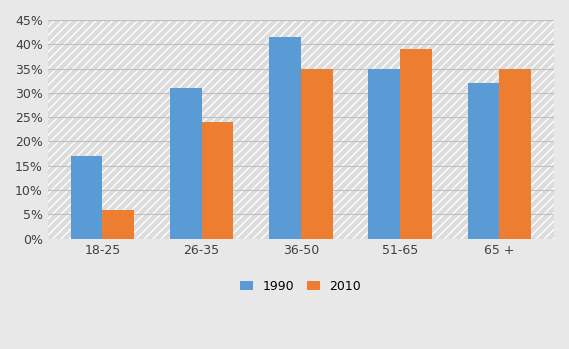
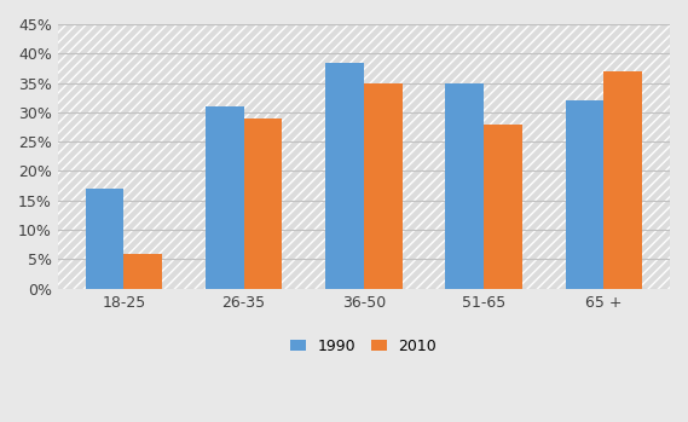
2010/26-35: 24% -> 29%
1990/36-50: 41.5% -> 38.5%
2010/51-65: 39% -> 28%
2010/65 +: 35% -> 37%
